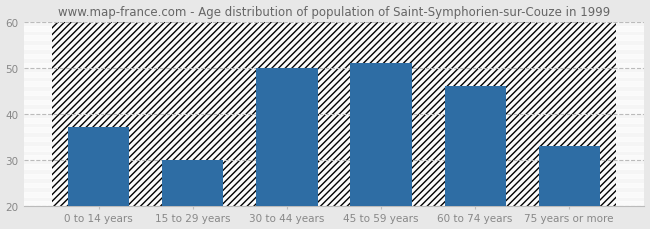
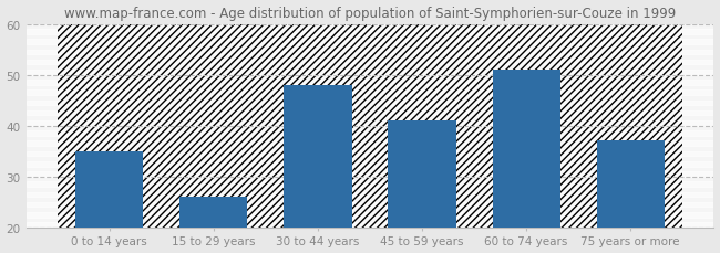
0 to 14 years: 37 -> 35
15 to 29 years: 30 -> 26
30 to 44 years: 50 -> 48
45 to 59 years: 51 -> 41
60 to 74 years: 46 -> 51
75 years or more: 33 -> 37
